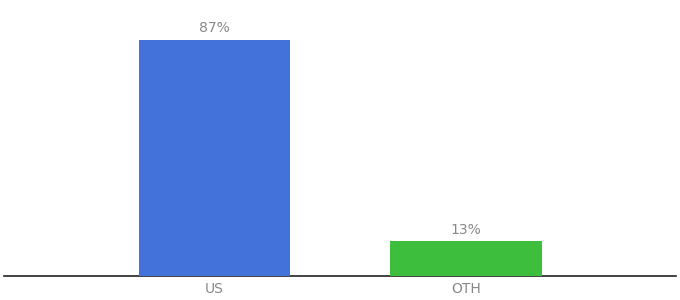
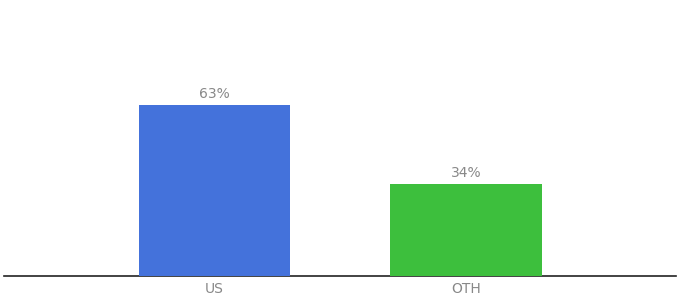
US: 87% -> 63%
OTH: 13% -> 34%
